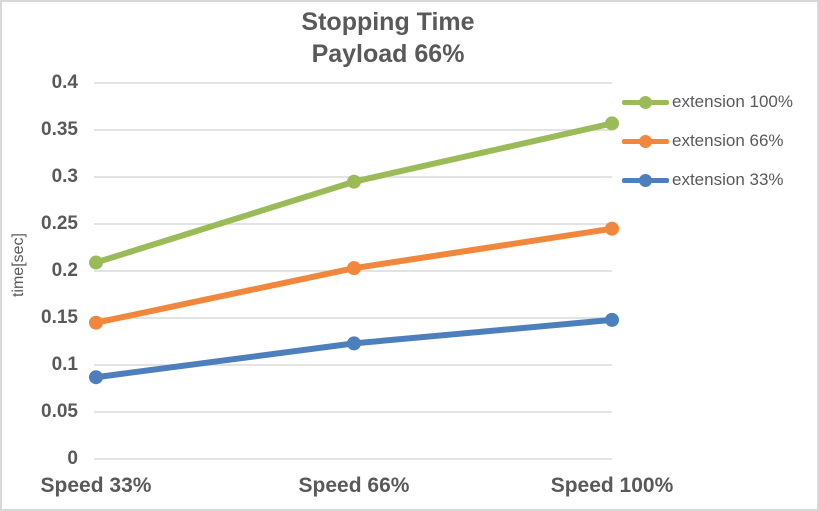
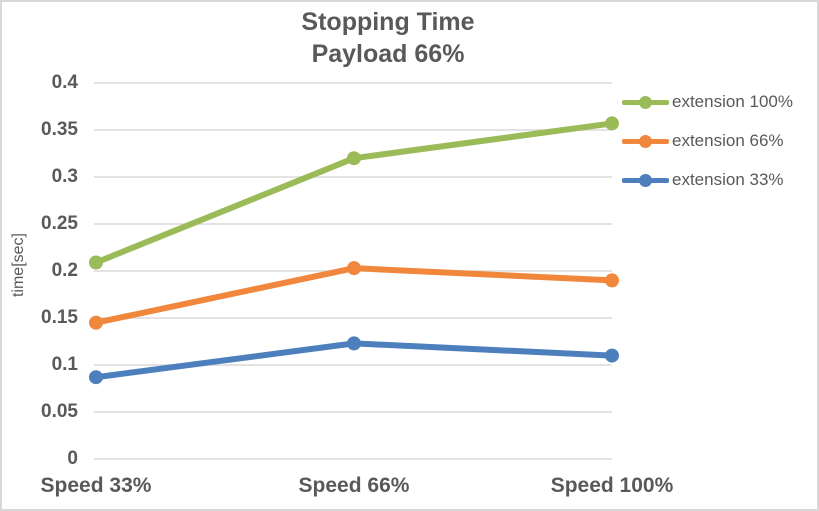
extension 100%/Speed 66%: 0.29 -> 0.32
extension 66%/Speed 100%: 0.24 -> 0.19
extension 33%/Speed 100%: 0.15 -> 0.11
